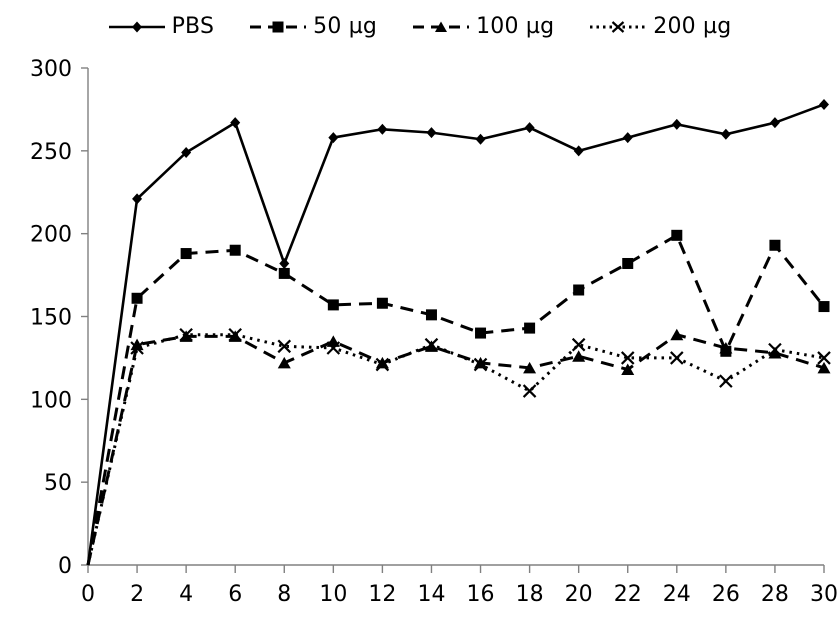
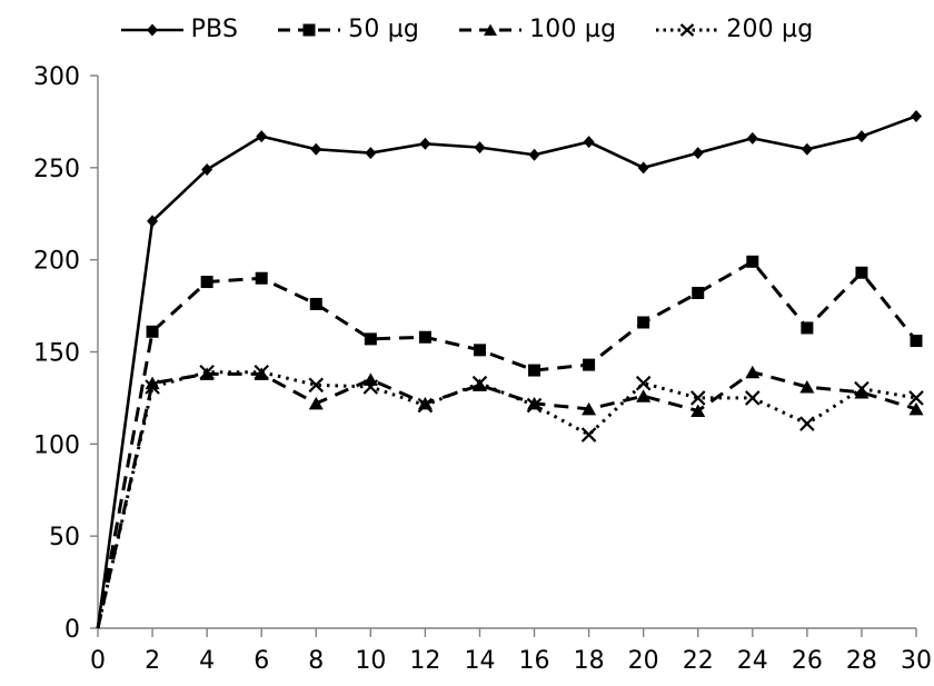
PBS/8: 182 -> 260
50 µg/26: 129 -> 163
